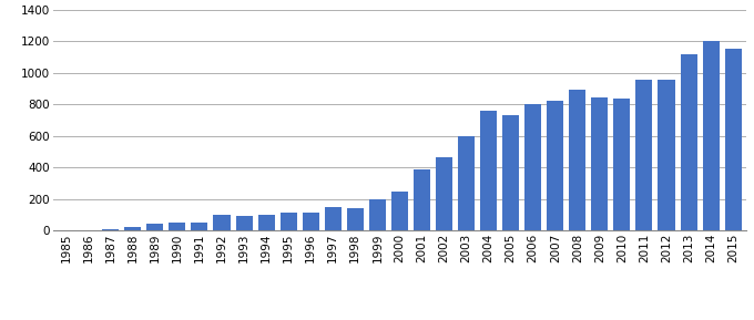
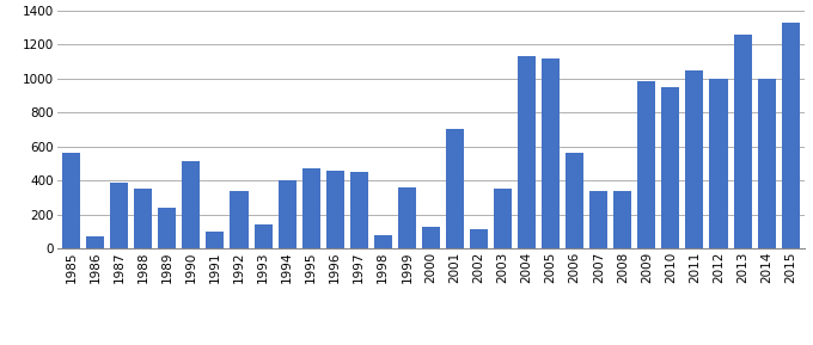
1985: 0 -> 560
1986: 0 -> 70
1987: 10 -> 390
1988: 20 -> 350
1989: 40 -> 240
1990: 50 -> 510
1991: 50 -> 100
1992: 100 -> 340
1993: 90 -> 140
1994: 100 -> 400
1995: 120 -> 470
1996: 110 -> 460
1997: 150 -> 450
1998: 140 -> 80
1999: 200 -> 360
2000: 240 -> 130
2001: 390 -> 700
2002: 460 -> 110
2003: 600 -> 350
2004: 760 -> 1130
2005: 730 -> 1120
2006: 800 -> 560
2007: 820 -> 340
2008: 900 -> 340
2009: 840 -> 980
2010: 840 -> 950
2011: 960 -> 1050
2012: 950 -> 1000
2013: 1110 -> 1260
2014: 1200 -> 1000
2015: 1150 -> 1330
